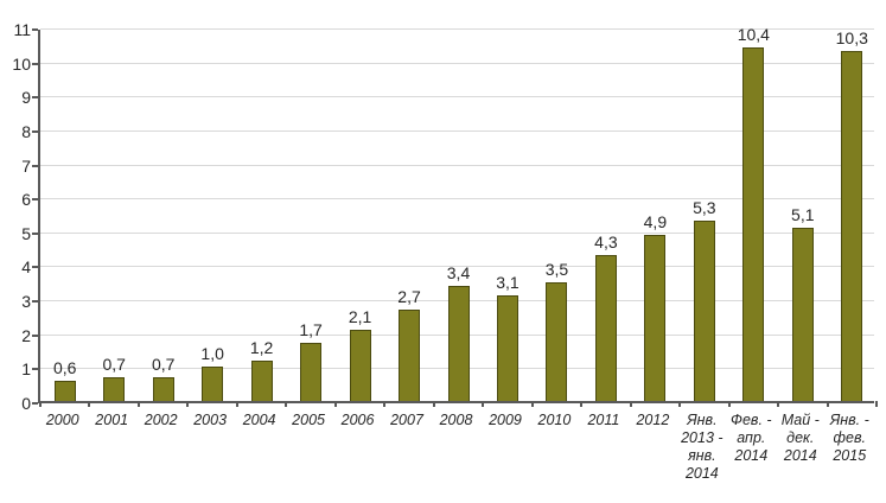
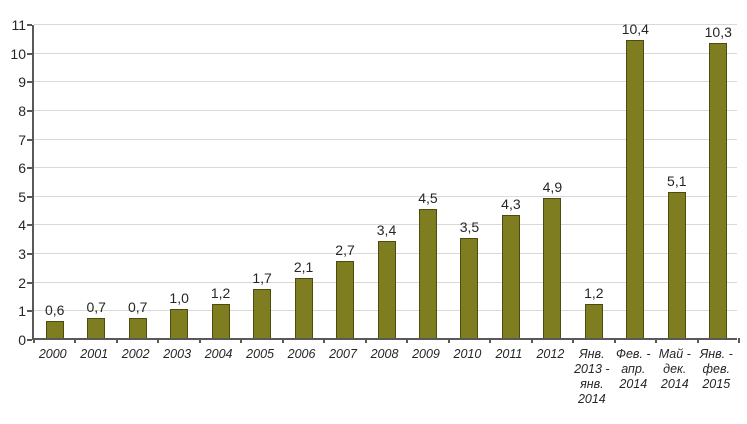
2009: 3,1 -> 4,5
Янв. 2013 - янв. 2014: 5,3 -> 1,2
